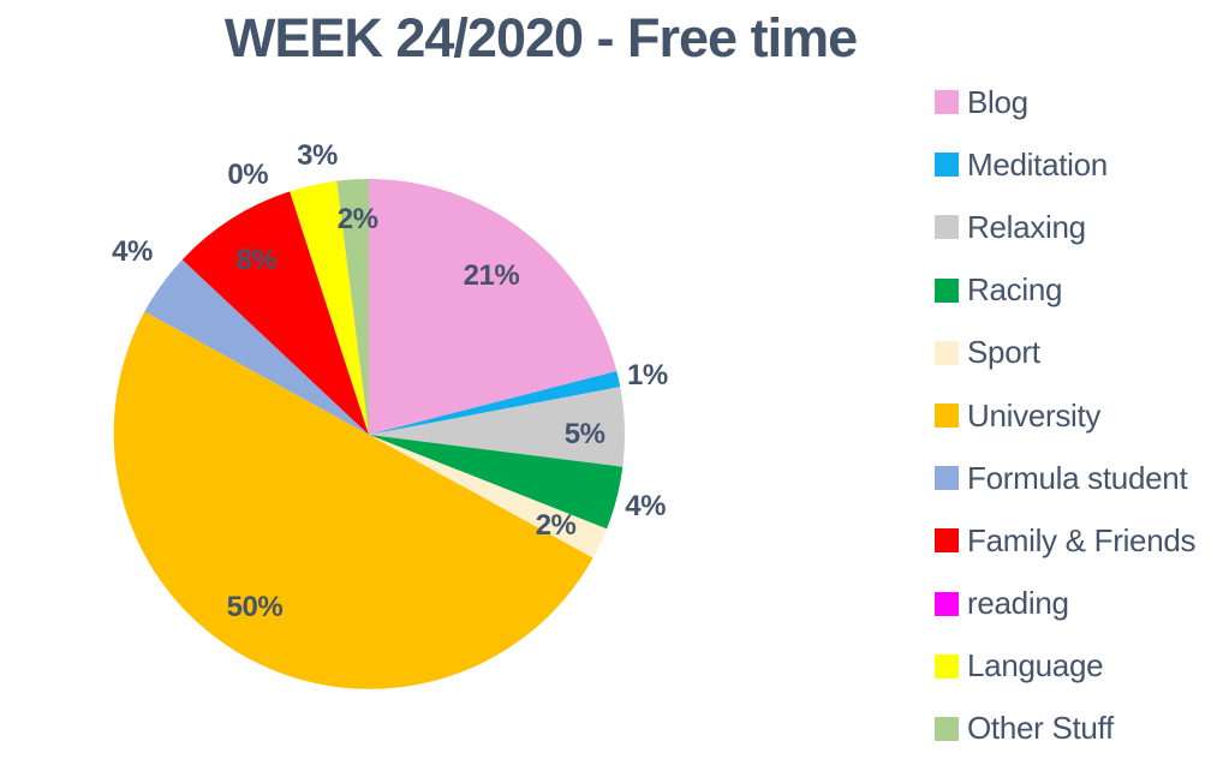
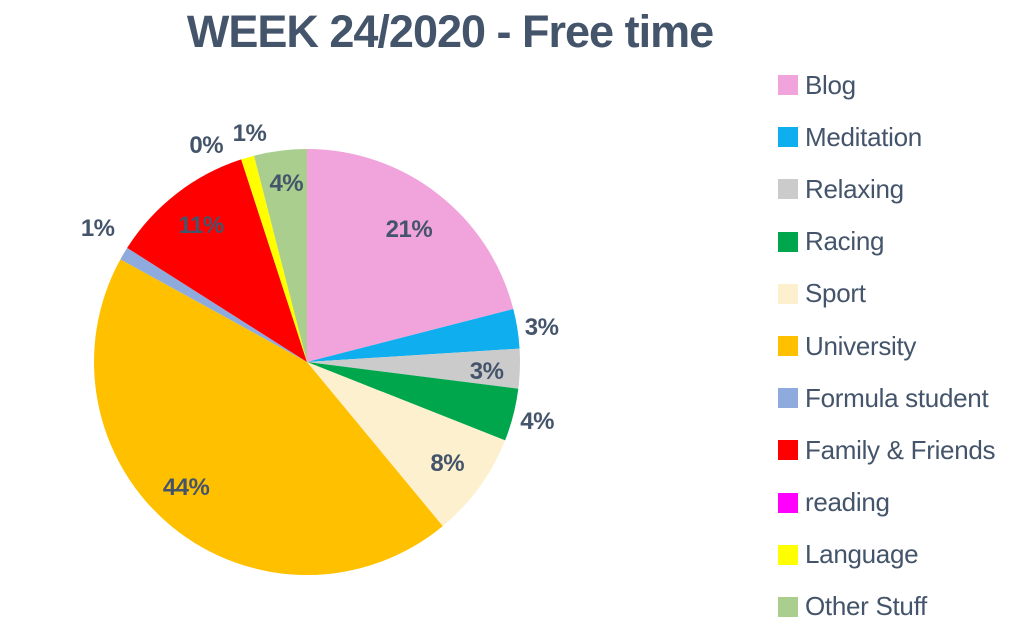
Meditation: 1% -> 3%
Relaxing: 5% -> 3%
Sport: 2% -> 8%
University: 50% -> 44%
Formula student: 4% -> 1%
Family & Friends: 8% -> 11%
Language: 3% -> 1%
Other Stuff: 2% -> 4%
